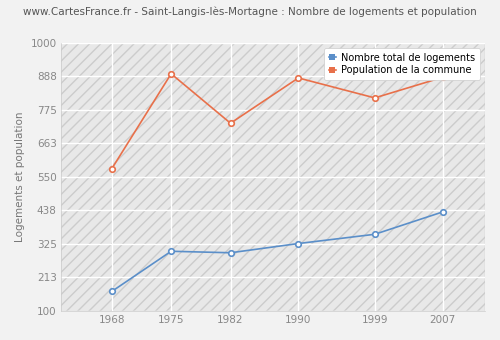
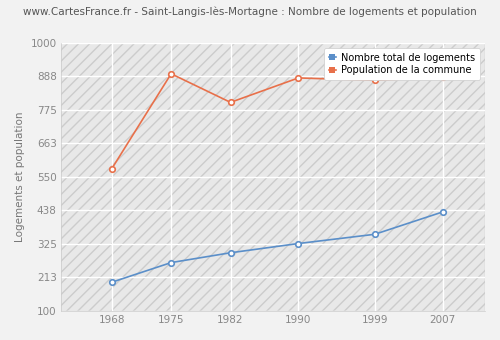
Nombre total de logements/1968: 165 -> 196
Nombre total de logements/1975: 300 -> 262
Population de la commune/1982: 730 -> 800
Population de la commune/1999: 815 -> 874
